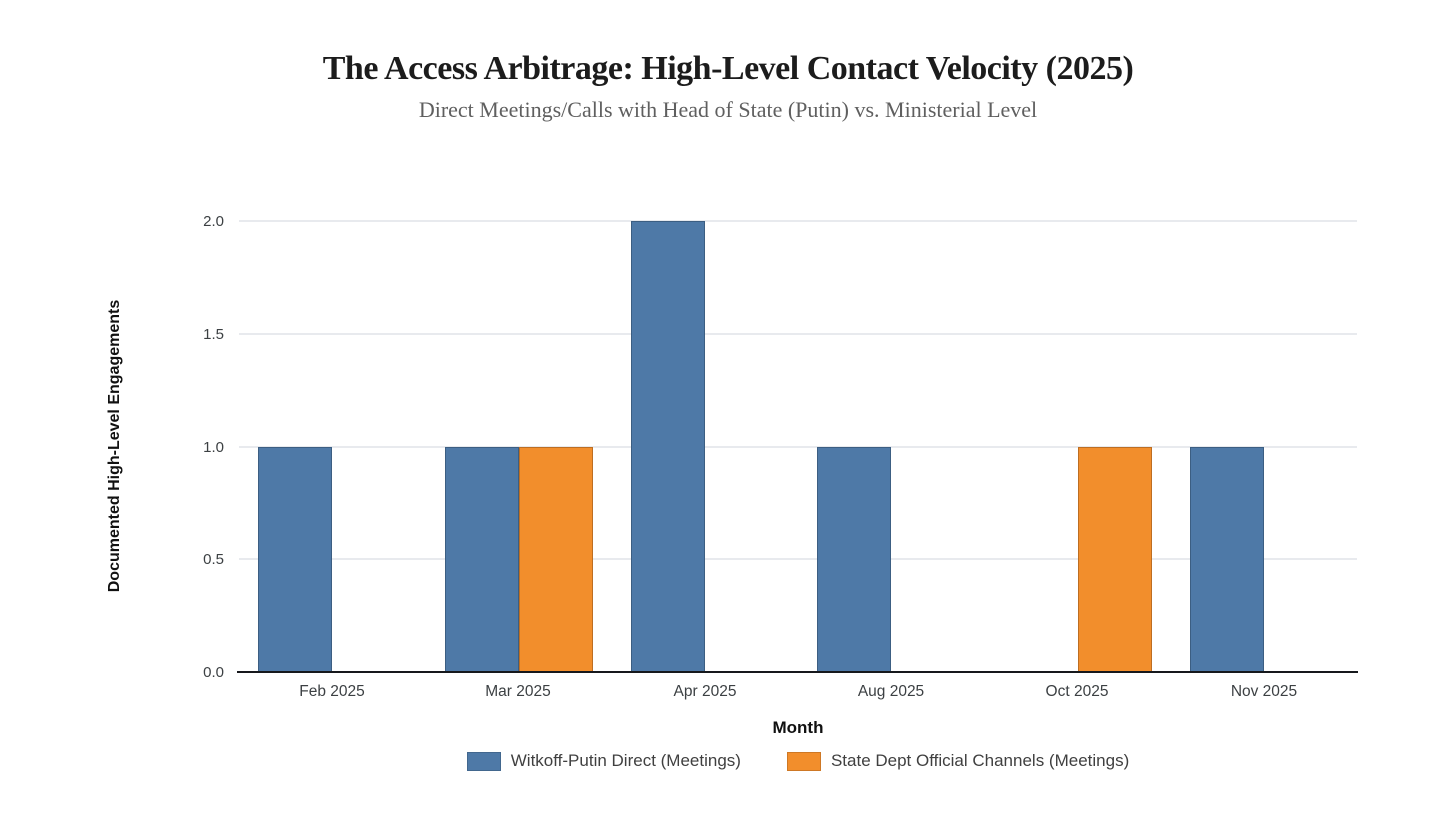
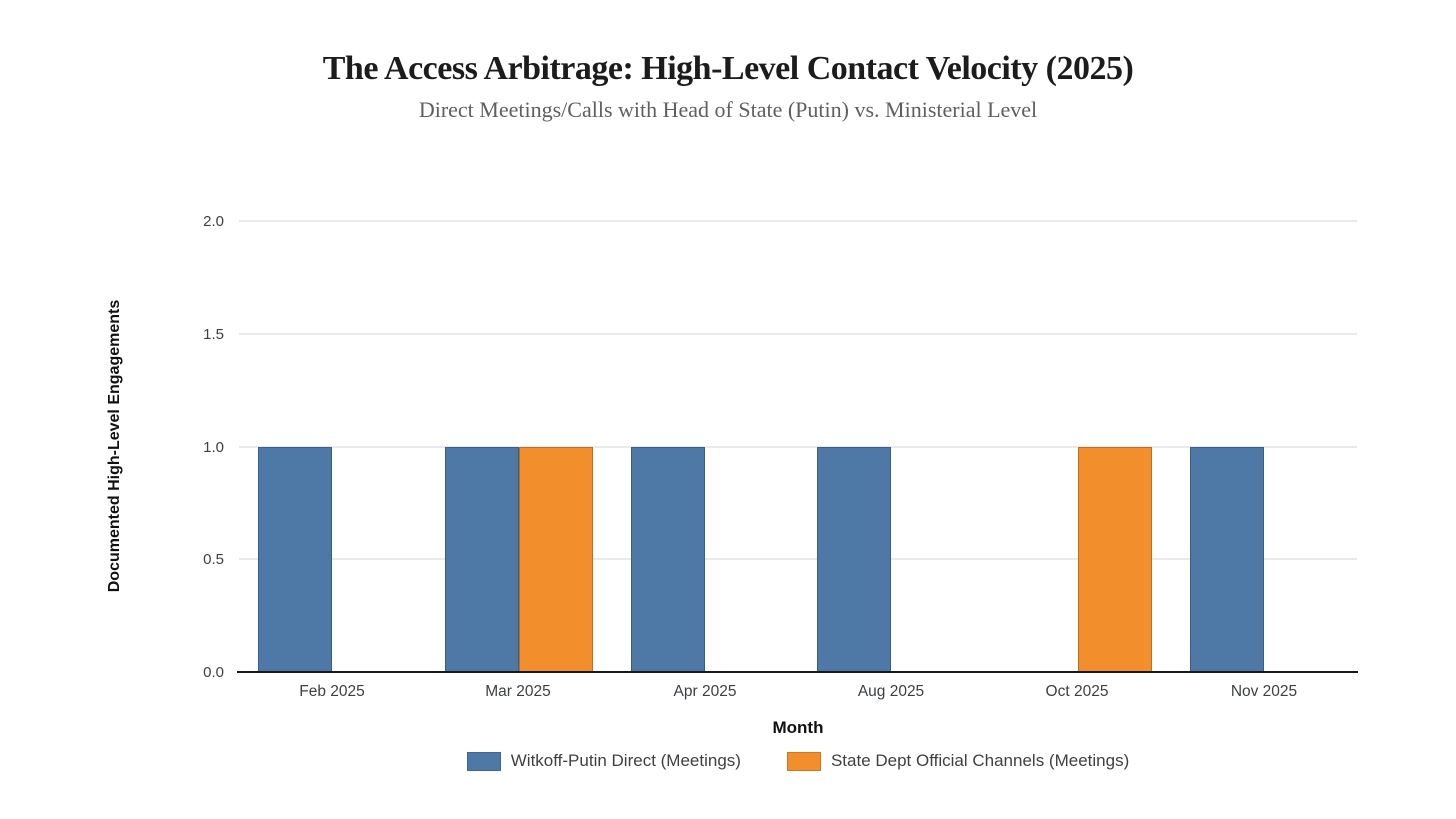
Witkoff-Putin Direct (Meetings)/Apr 2025: 2 -> 1
